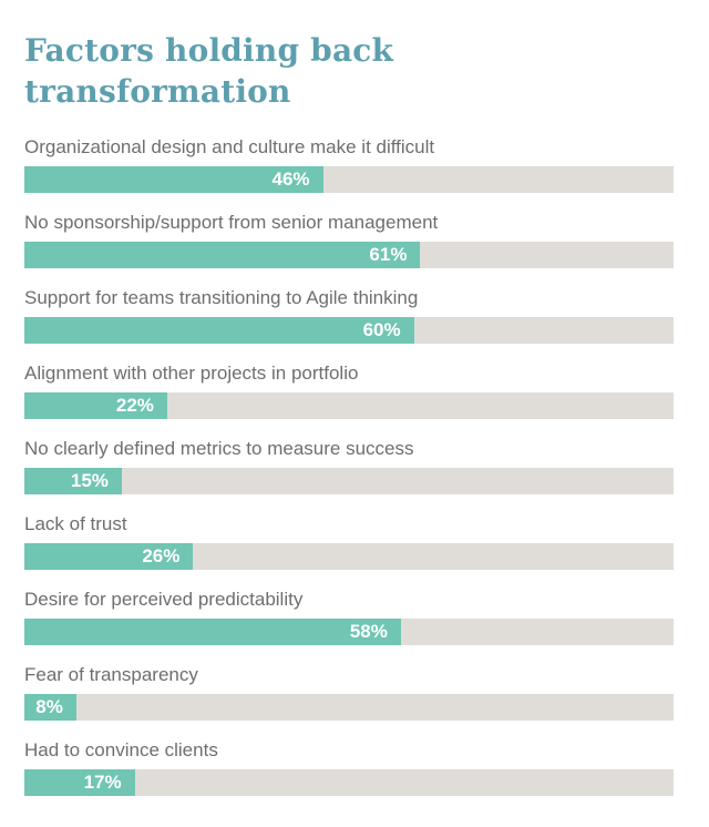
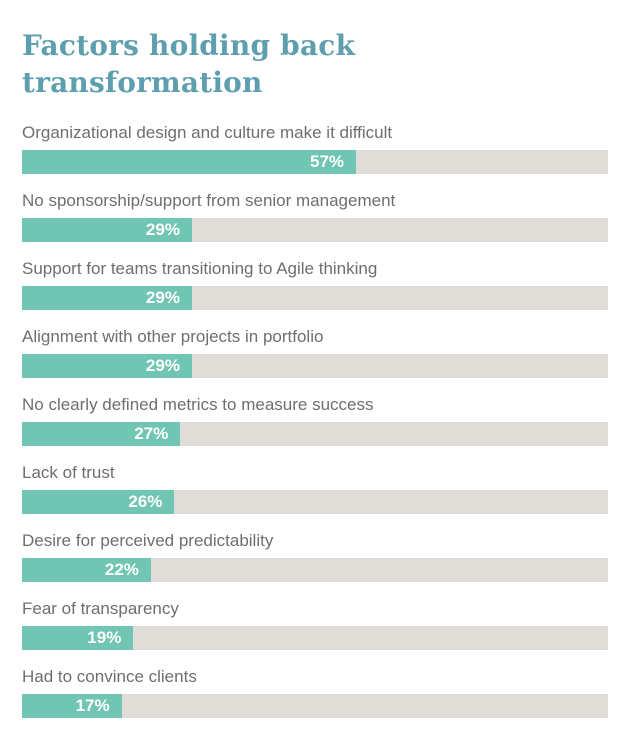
Organizational design and culture make it difficult: 46% -> 57%
No sponsorship/support from senior management: 61% -> 29%
Support for teams transitioning to Agile thinking: 60% -> 29%
Alignment with other projects in portfolio: 22% -> 29%
No clearly defined metrics to measure success: 15% -> 27%
Desire for perceived predictability: 58% -> 22%
Fear of transparency: 8% -> 19%
